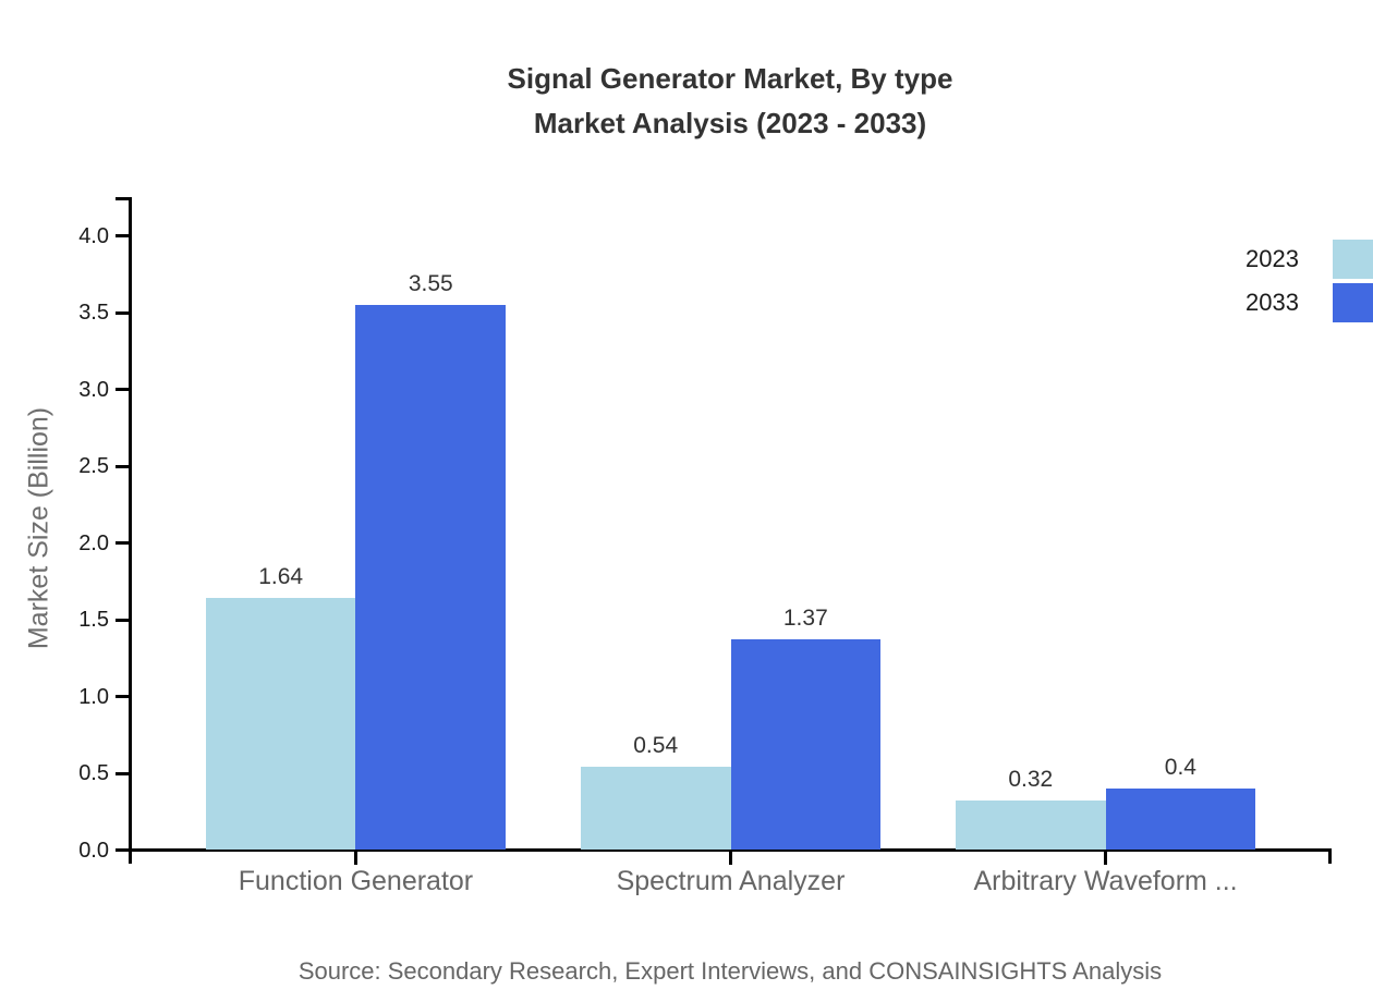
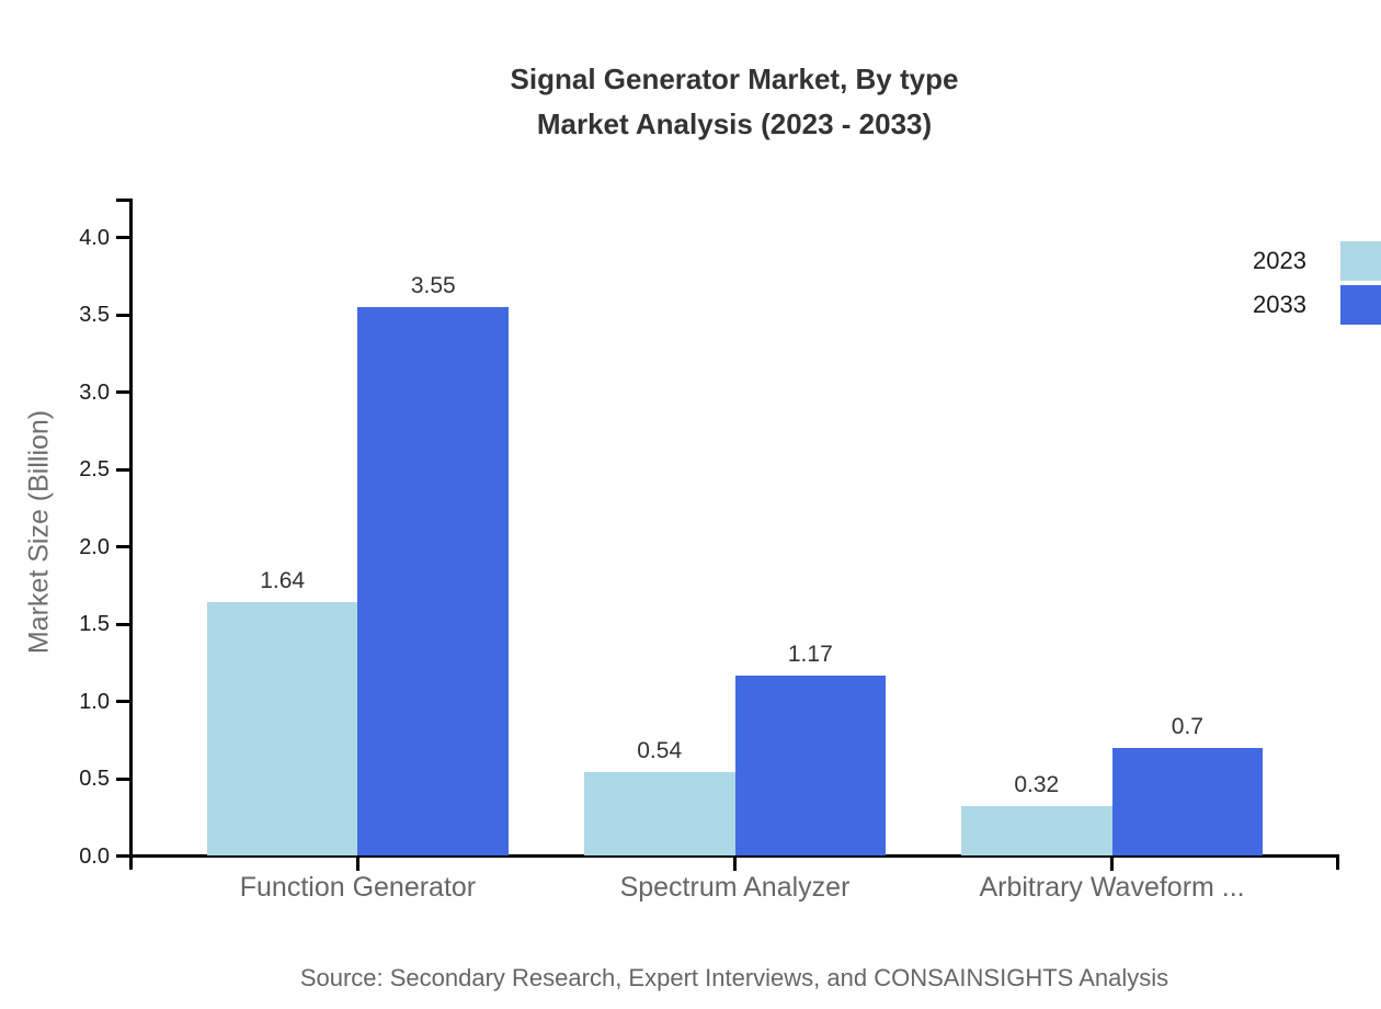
2033/Spectrum Analyzer: 1.37 -> 1.17
2033/Arbitrary Waveform ...: 0.4 -> 0.7
